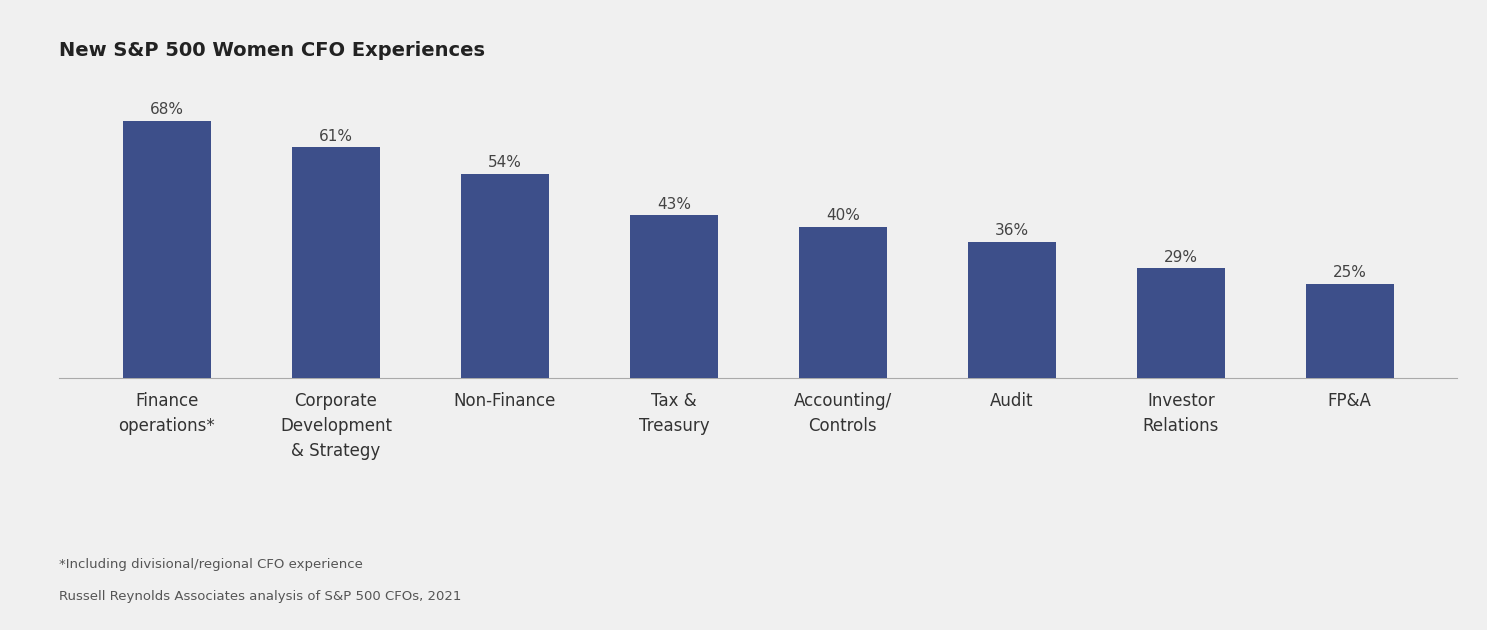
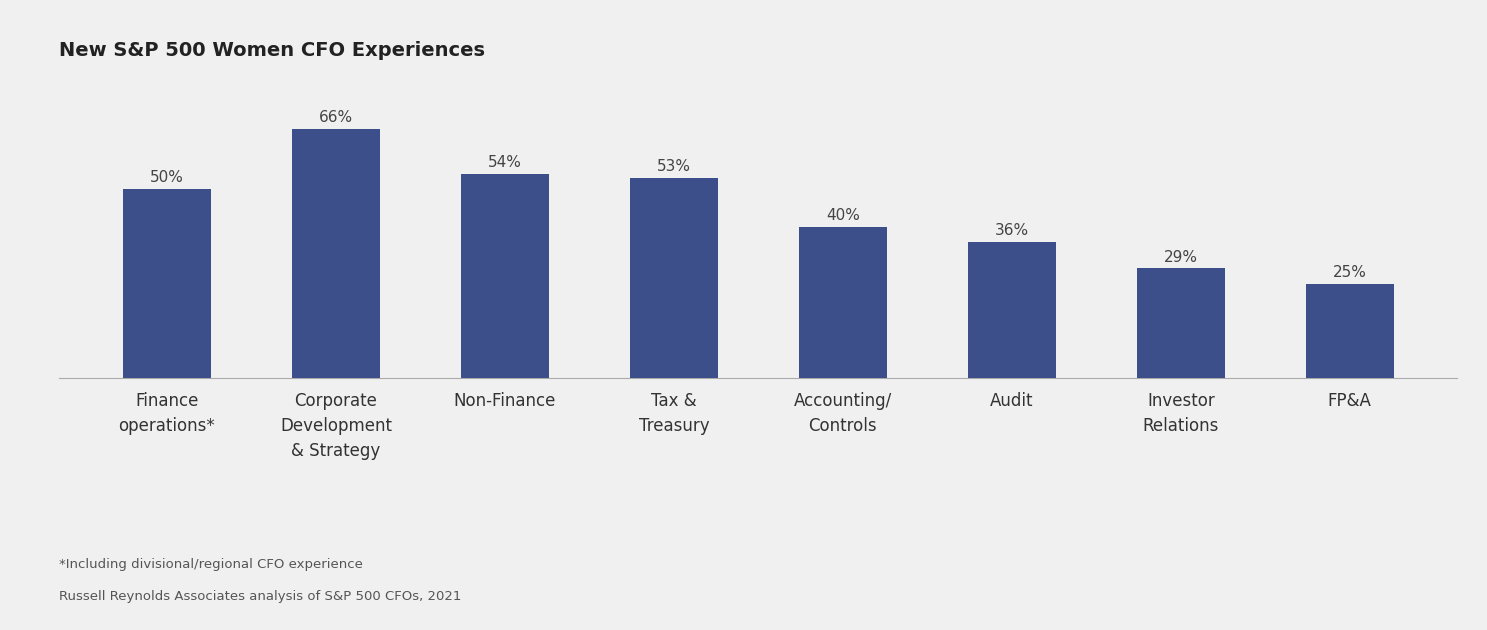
Finance operations*: 68% -> 50%
Corporate Development & Strategy: 61% -> 66%
Tax & Treasury: 43% -> 53%
